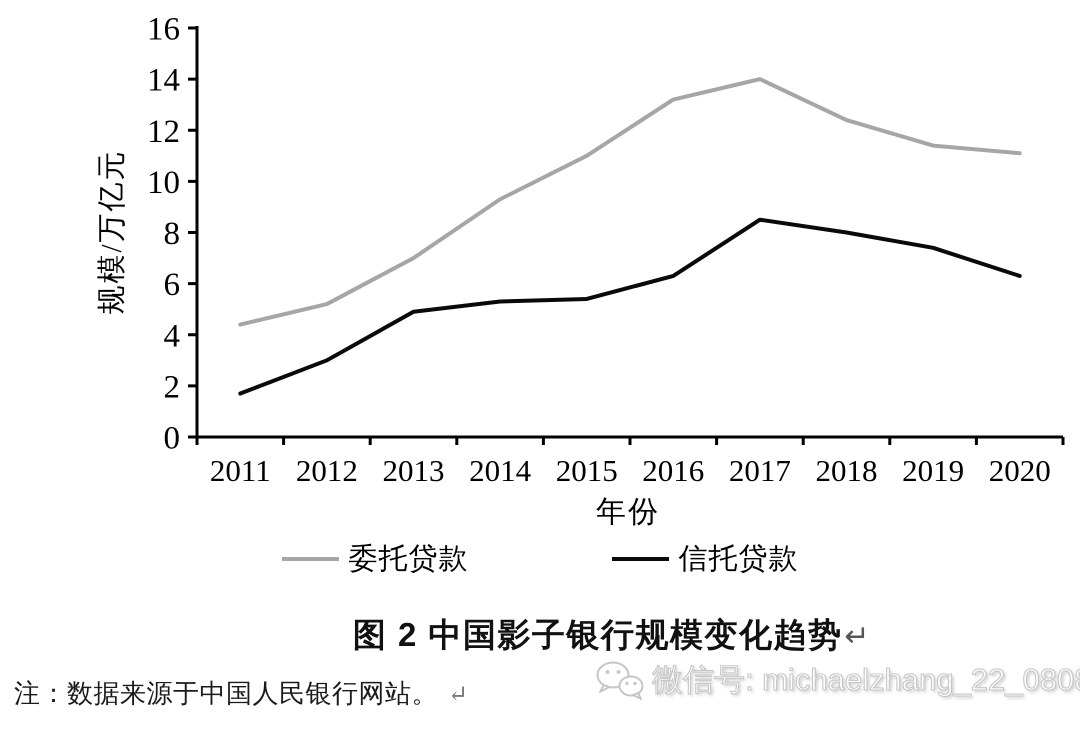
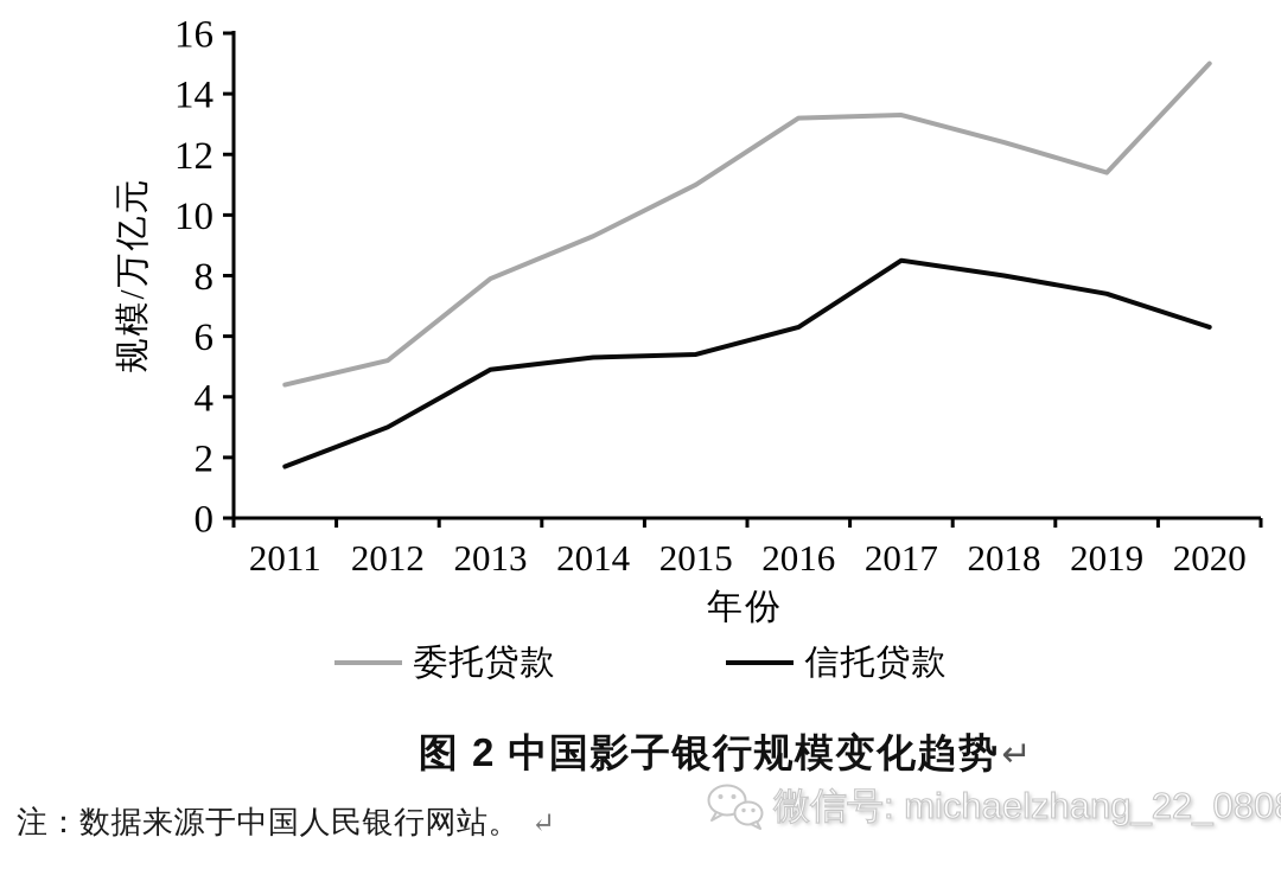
委托贷款/2013: 7.0 -> 7.9
委托贷款/2017: 14.0 -> 13.3
委托贷款/2020: 11.1 -> 15.0
